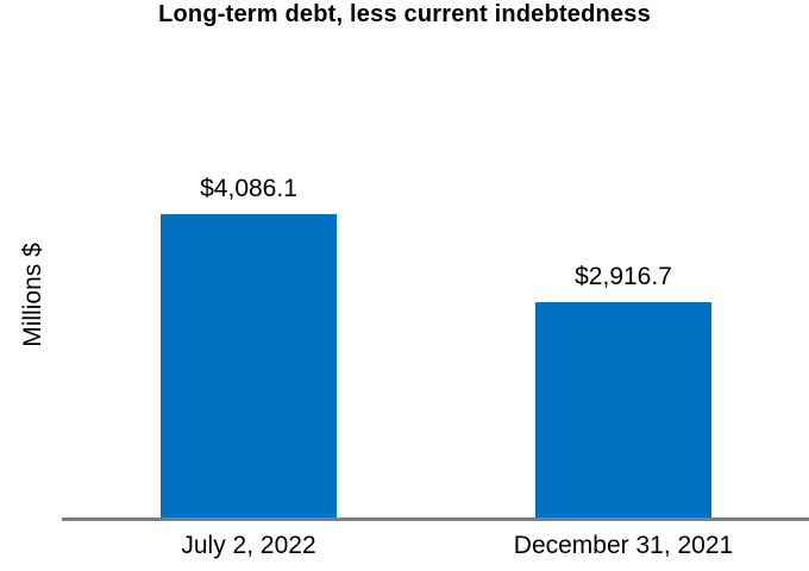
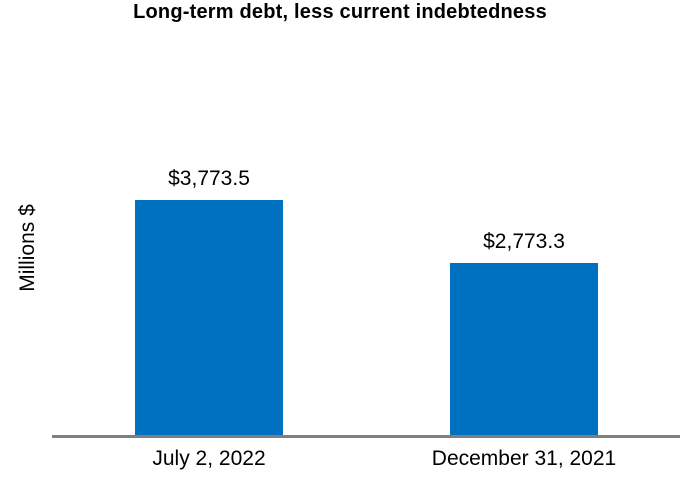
July 2, 2022: $4,086.1 -> $3,773.5
December 31, 2021: $2,916.7 -> $2,773.3
